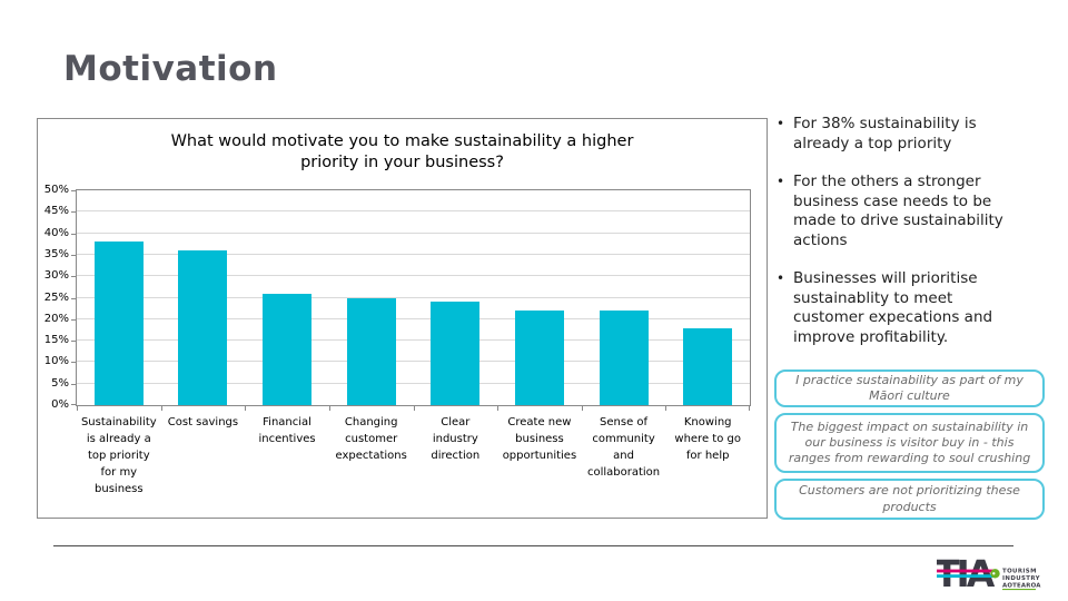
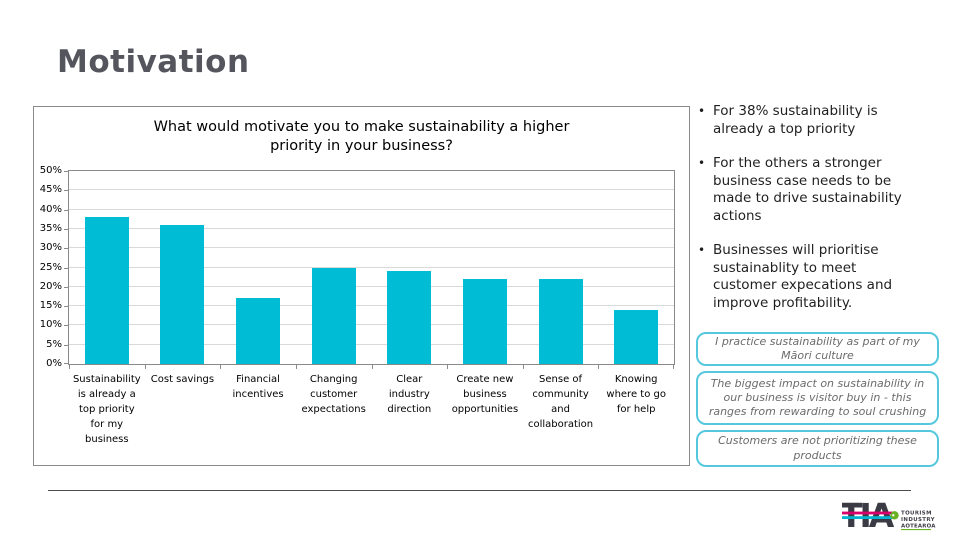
Financial incentives: 26% -> 17%
Knowing where to go for help: 18% -> 14%
